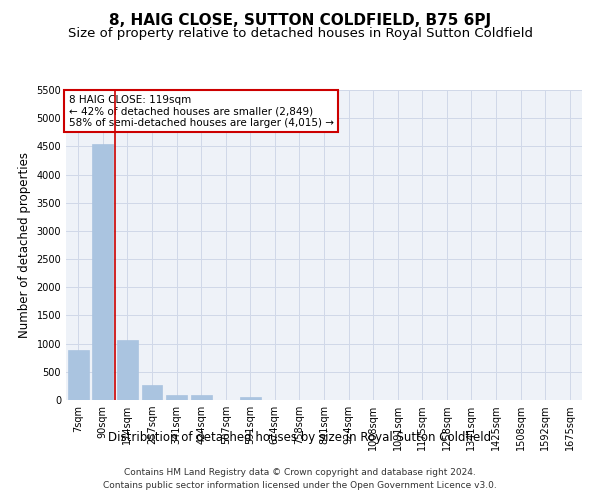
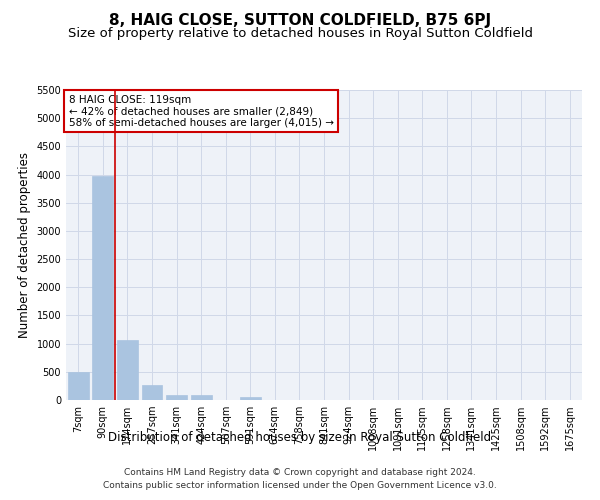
7sqm: 880 -> 500
90sqm: 4550 -> 3980
